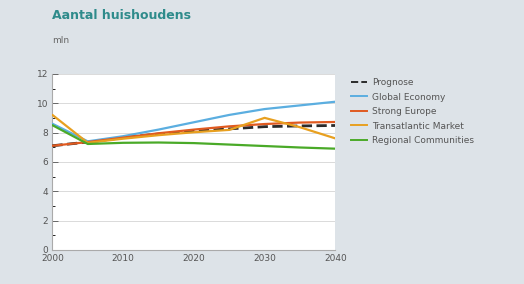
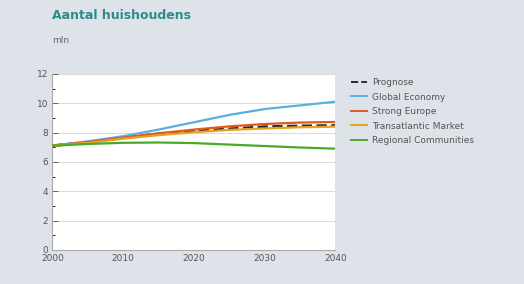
Global Economy/2000: 8.6 -> 7.1
Transatlantic Market/2000: 9.2 -> 7.1
Regional Communities/2000: 8.5 -> 7.1
Transatlantic Market/2030: 9.0 -> 8.3
Transatlantic Market/2040: 7.6 -> 8.4
